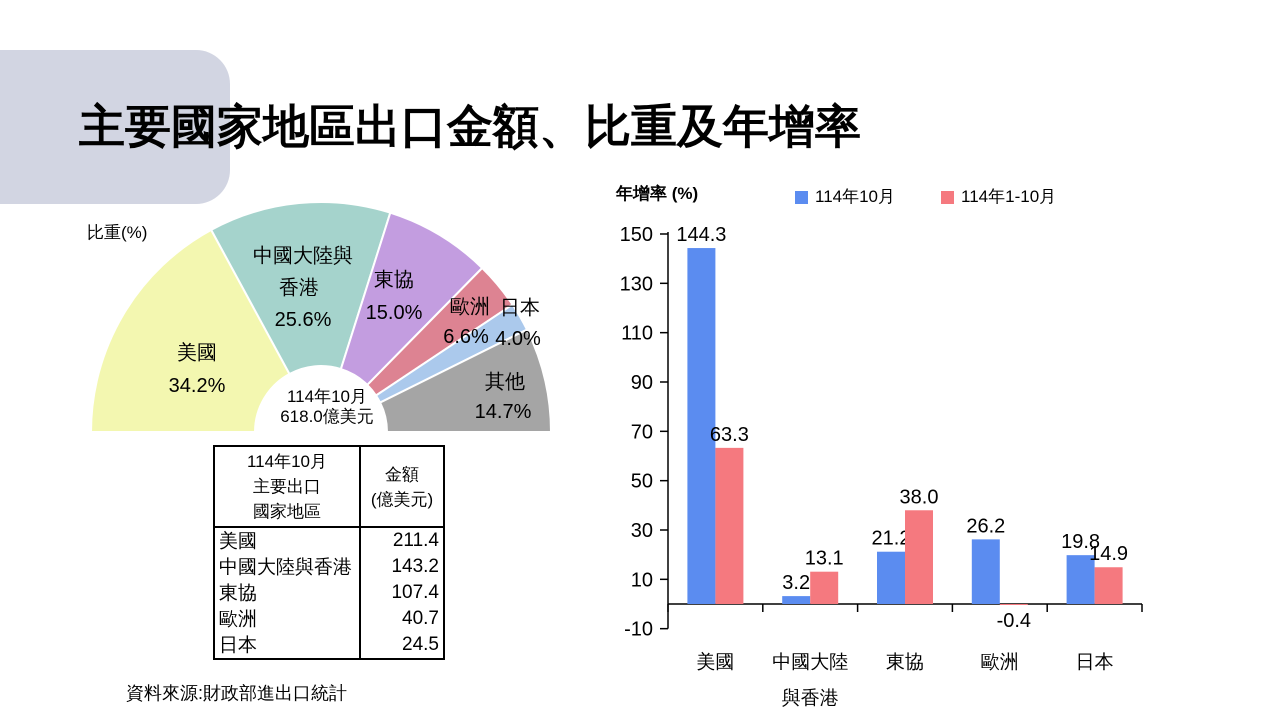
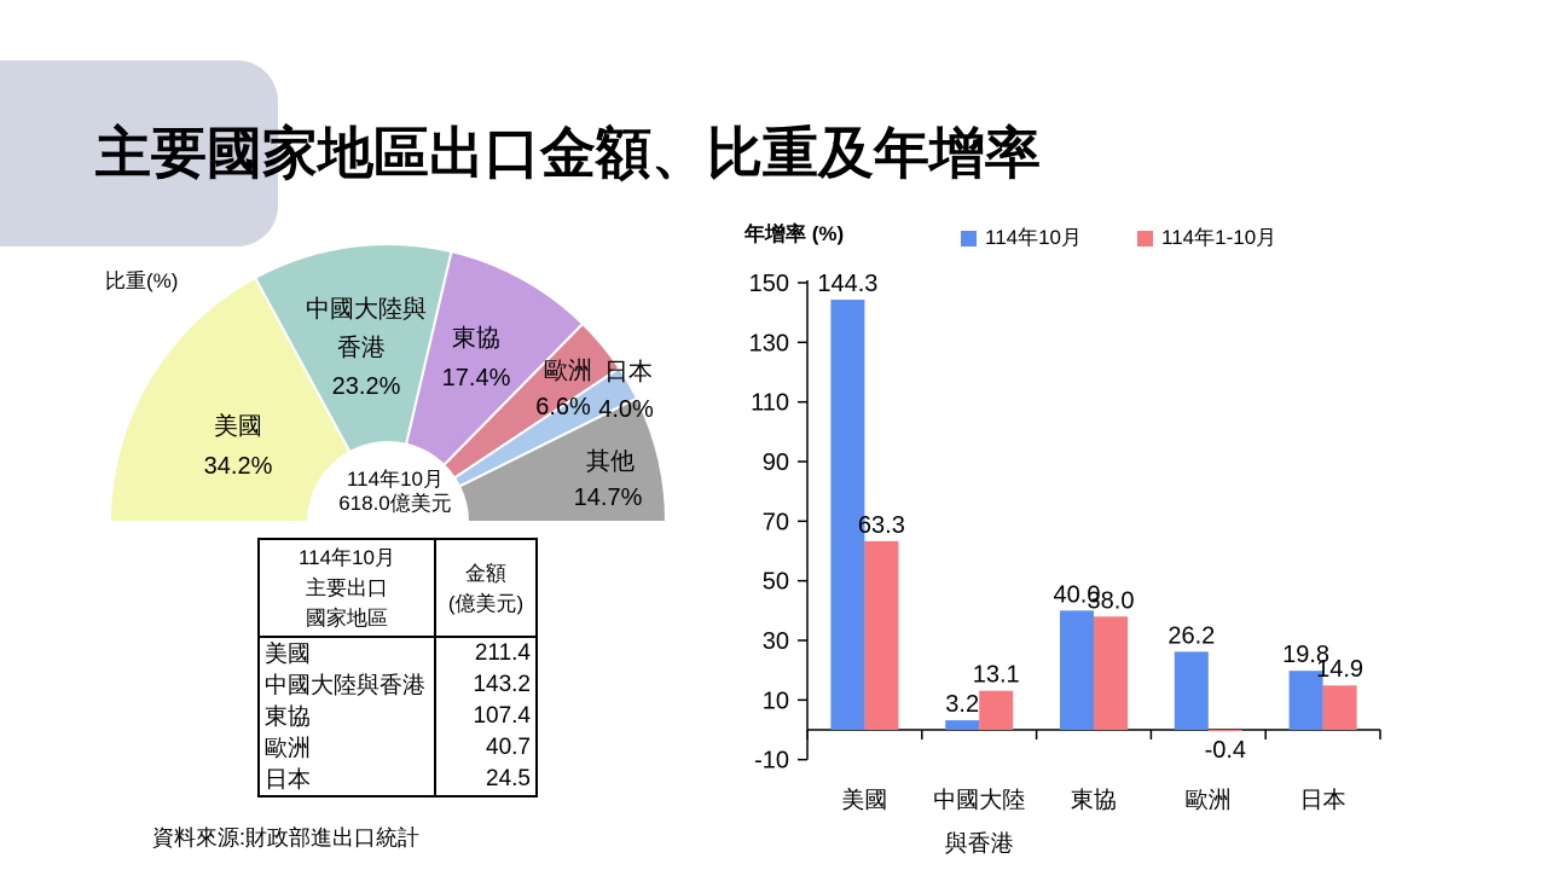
比重(%)/中國大陸與香港: 25.6% -> 23.2%
比重(%)/東協: 15.0% -> 17.4%
年增率 (%)/114年10月/東協: 21.2 -> 40.0
